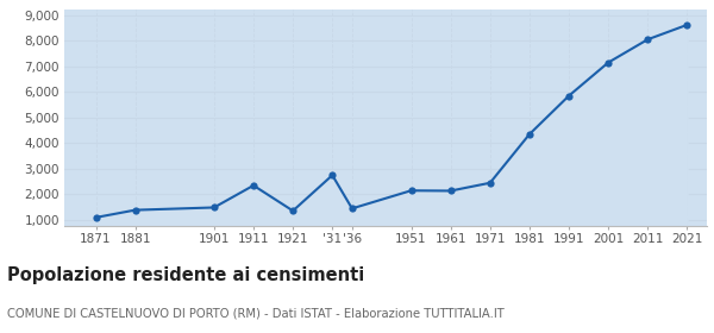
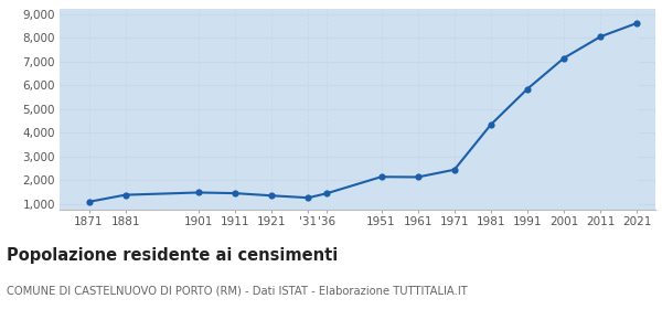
1911: 2,350 -> 1,460
'31: 2,750 -> 1,270
